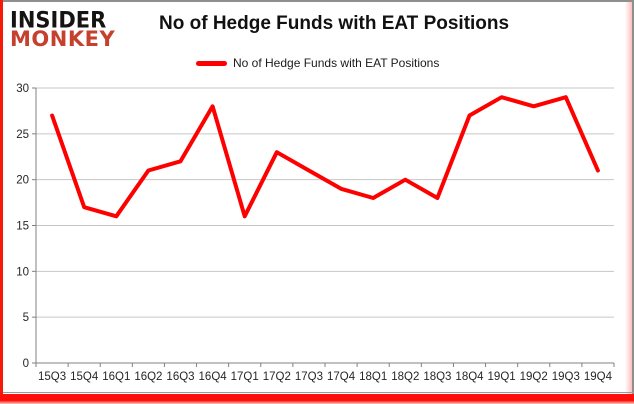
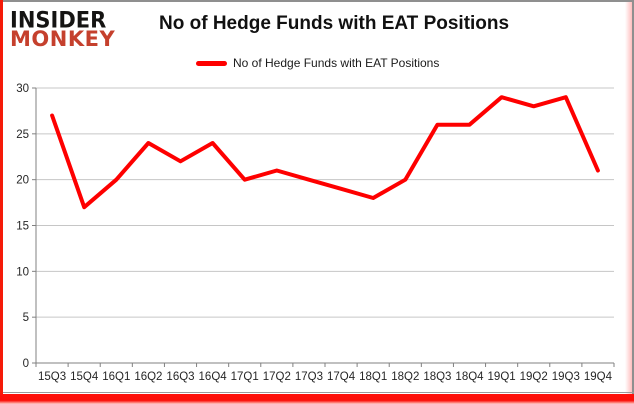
16Q1: 16 -> 20
16Q2: 21 -> 24
16Q4: 28 -> 24
17Q1: 16 -> 20
17Q2: 23 -> 21
17Q3: 21 -> 20
18Q3: 18 -> 26
18Q4: 27 -> 26
